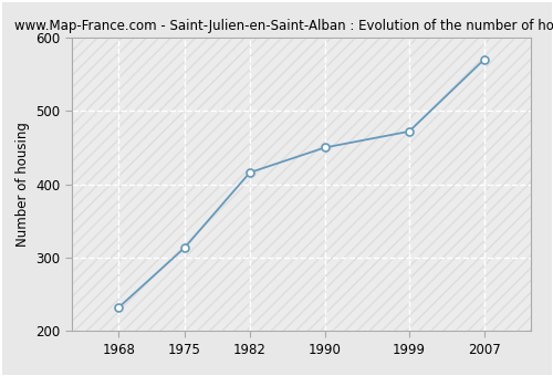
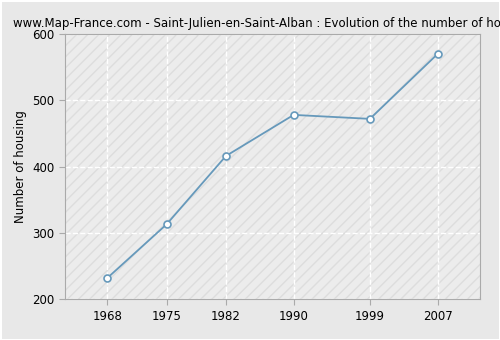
1990: 450 -> 478
